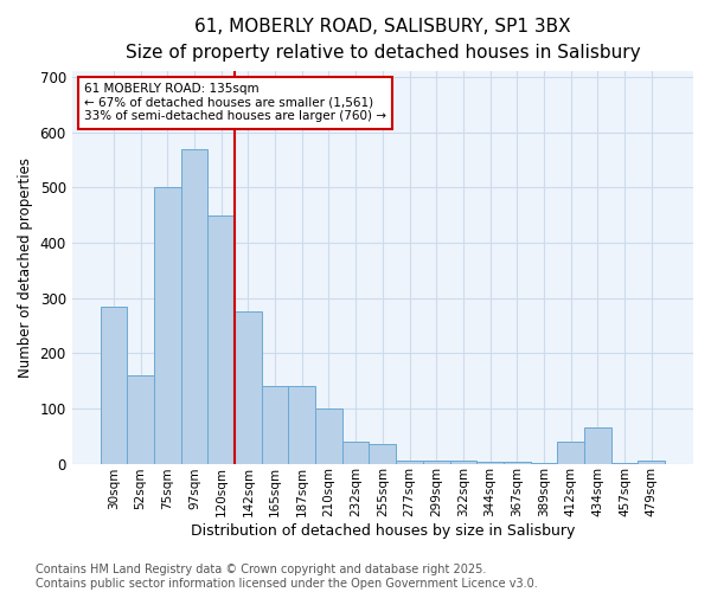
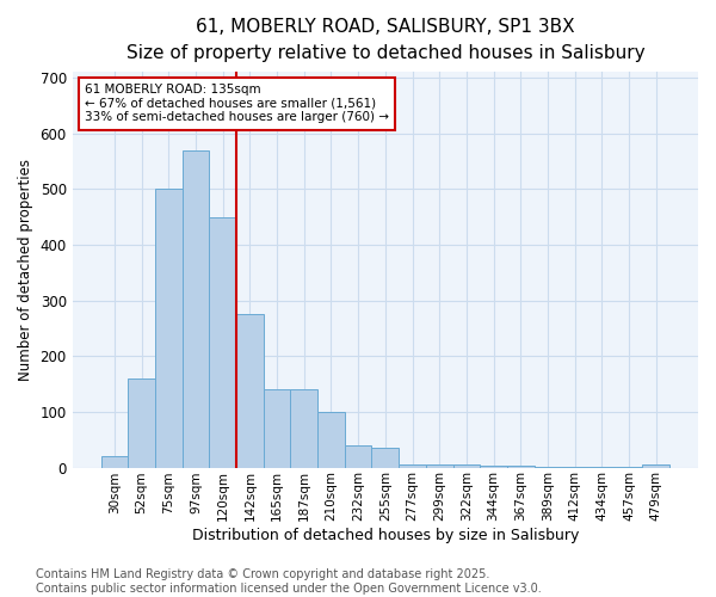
30sqm: 285 -> 20
412sqm: 40 -> 1
434sqm: 65 -> 1
